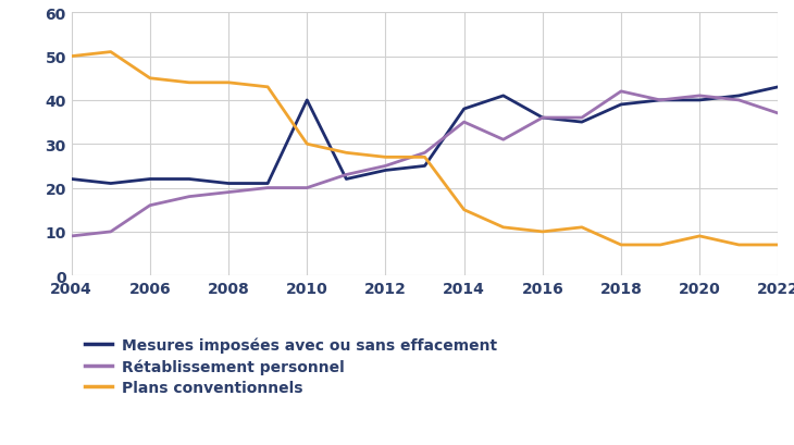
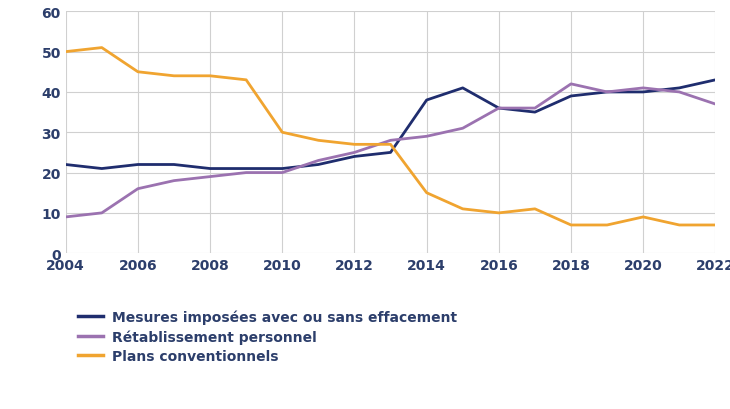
Mesures imposées avec ou sans effacement/2010: 40 -> 21
Rétablissement personnel/2014: 35 -> 29
